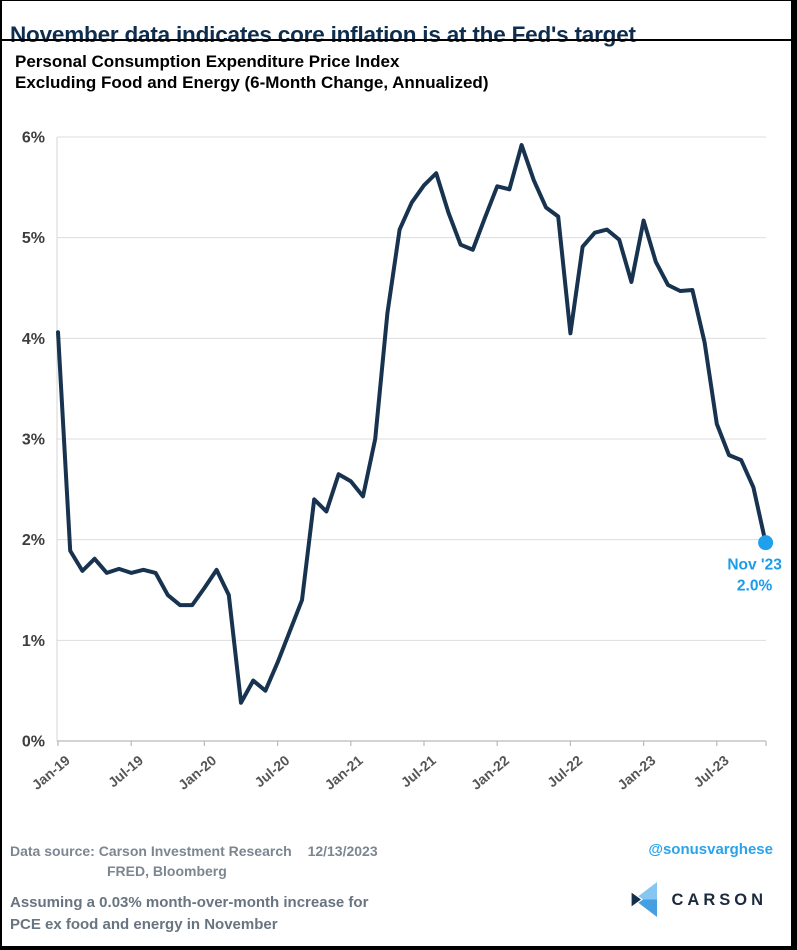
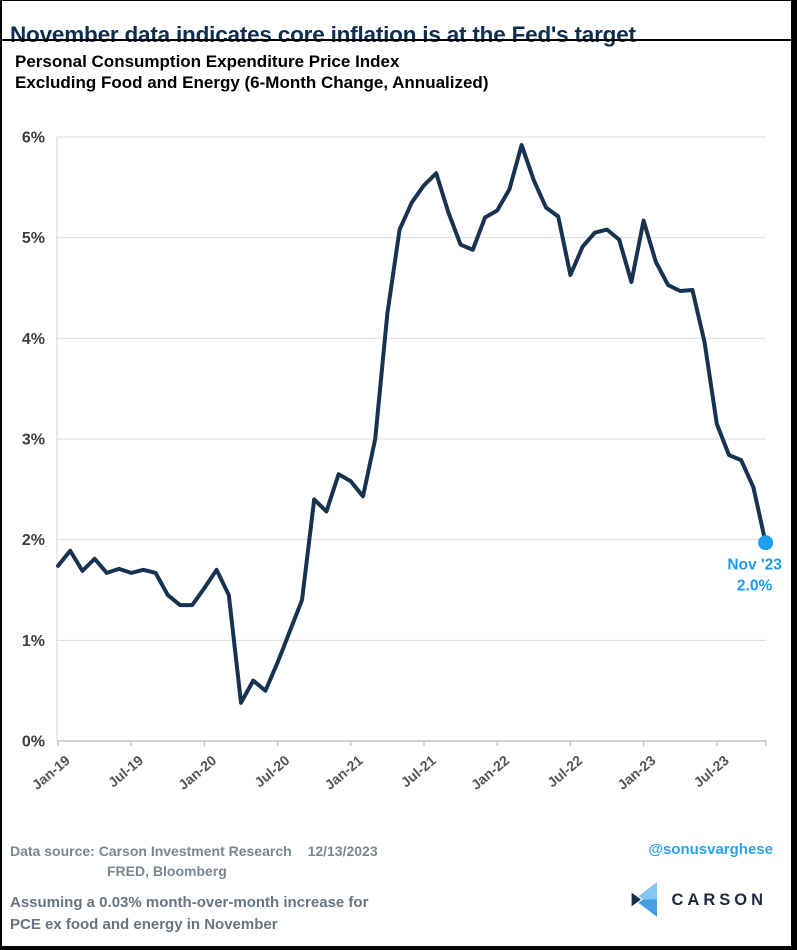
Jan-19: 4.06% -> 1.74%
Jan-22: 5.51% -> 5.27%
Jul-22: 4.05% -> 4.63%
